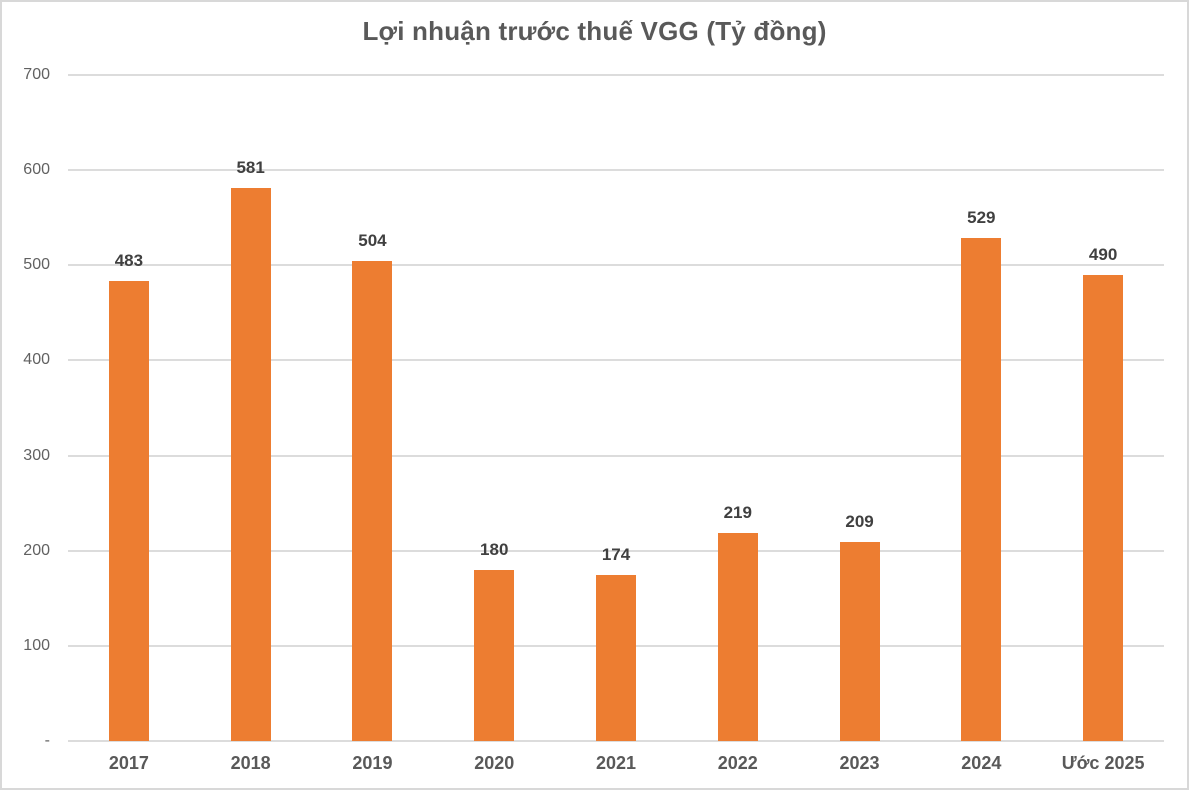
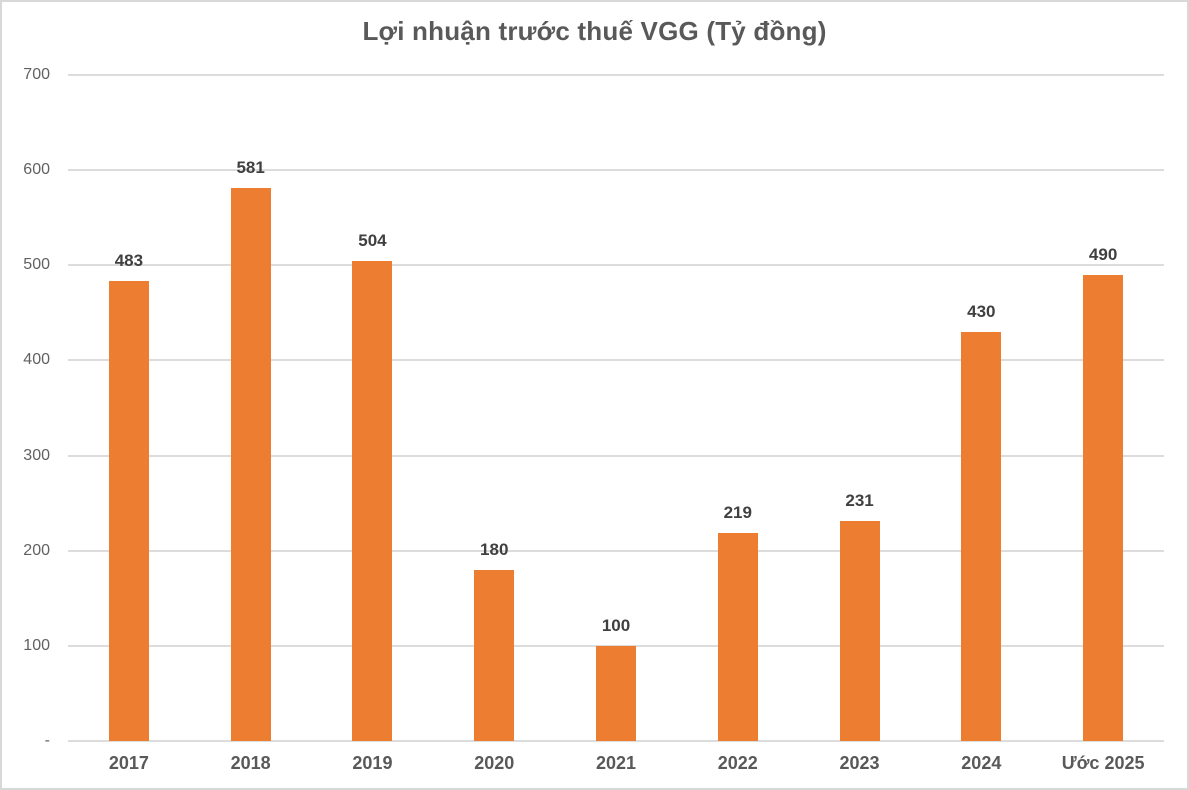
2021: 174 -> 100
2023: 209 -> 231
2024: 529 -> 430
